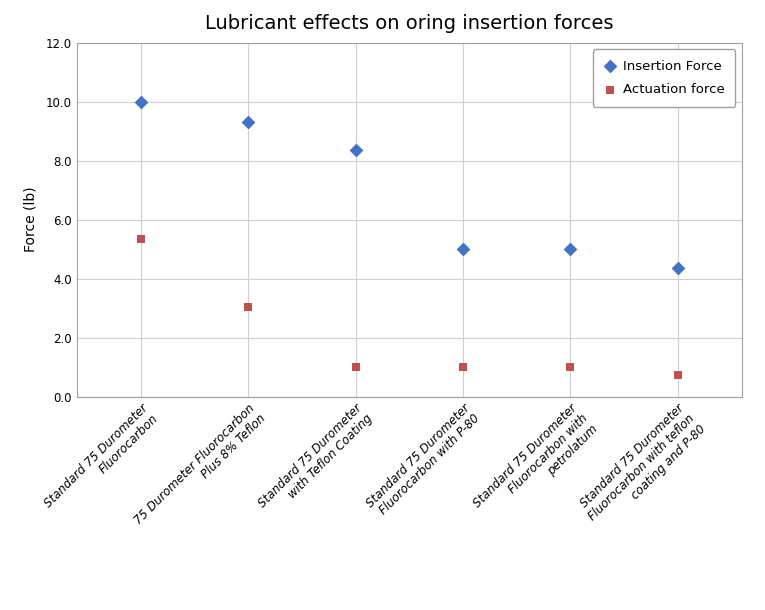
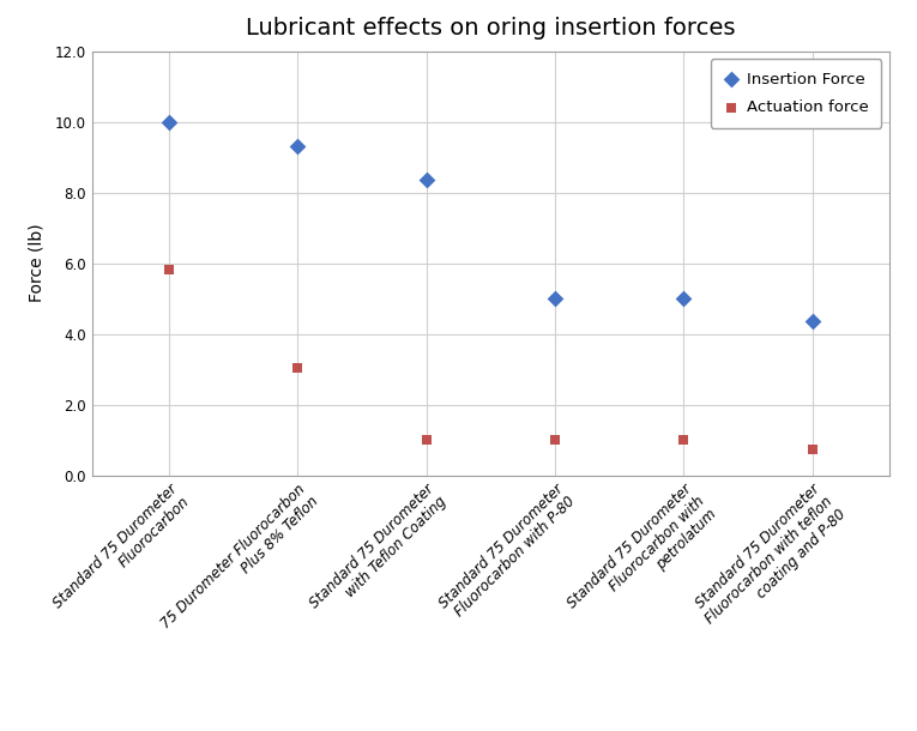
Actuation force/Standard 75 Durometer Fluorocarbon: 5.35 -> 5.80
